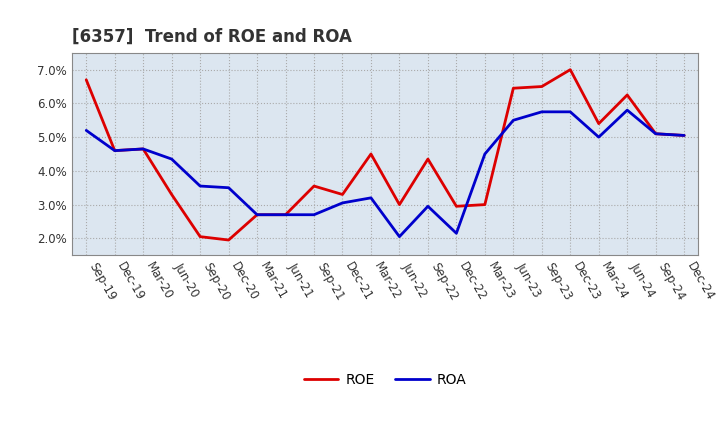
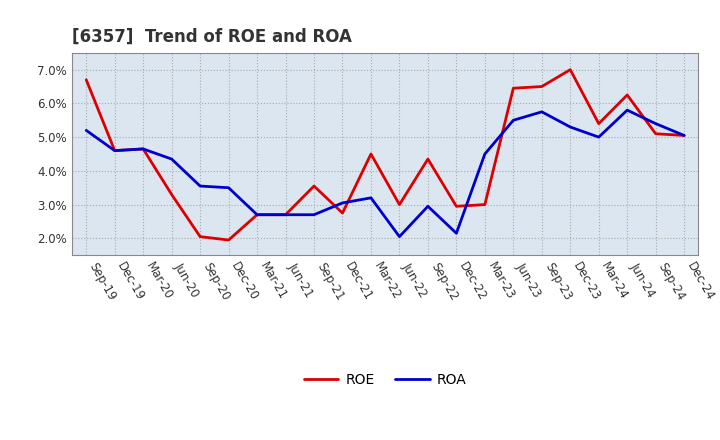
ROE/Dec-21: 3.30% -> 2.75%
ROA/Dec-23: 5.75% -> 5.30%
ROA/Sep-24: 5.10% -> 5.40%
